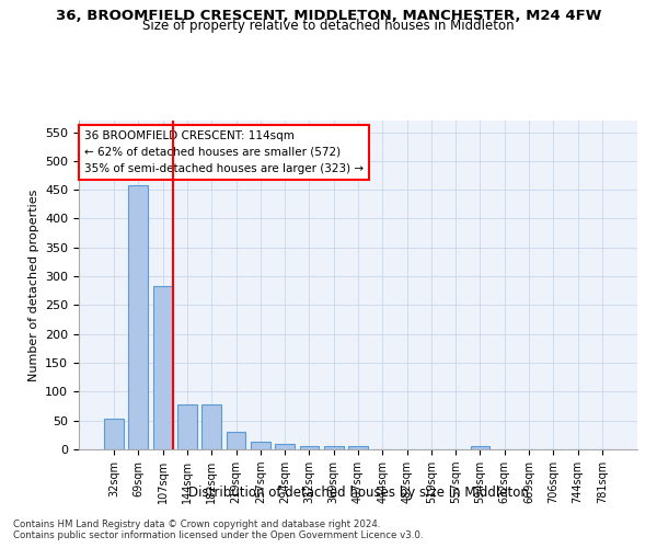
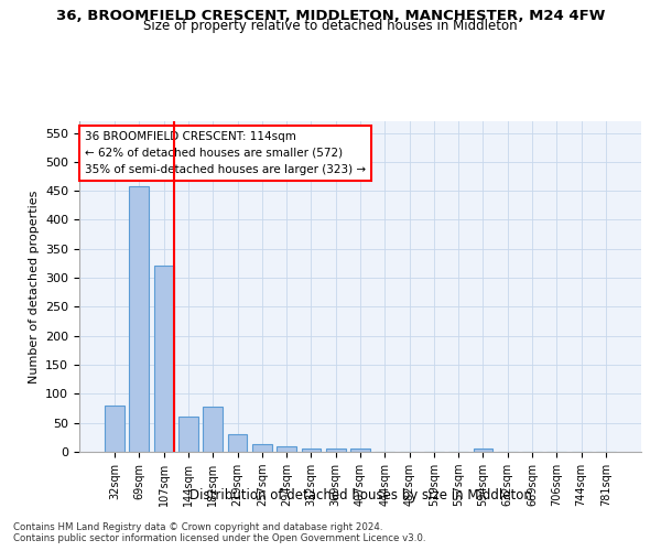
32sqm: 53 -> 80
107sqm: 283 -> 322
144sqm: 78 -> 60
